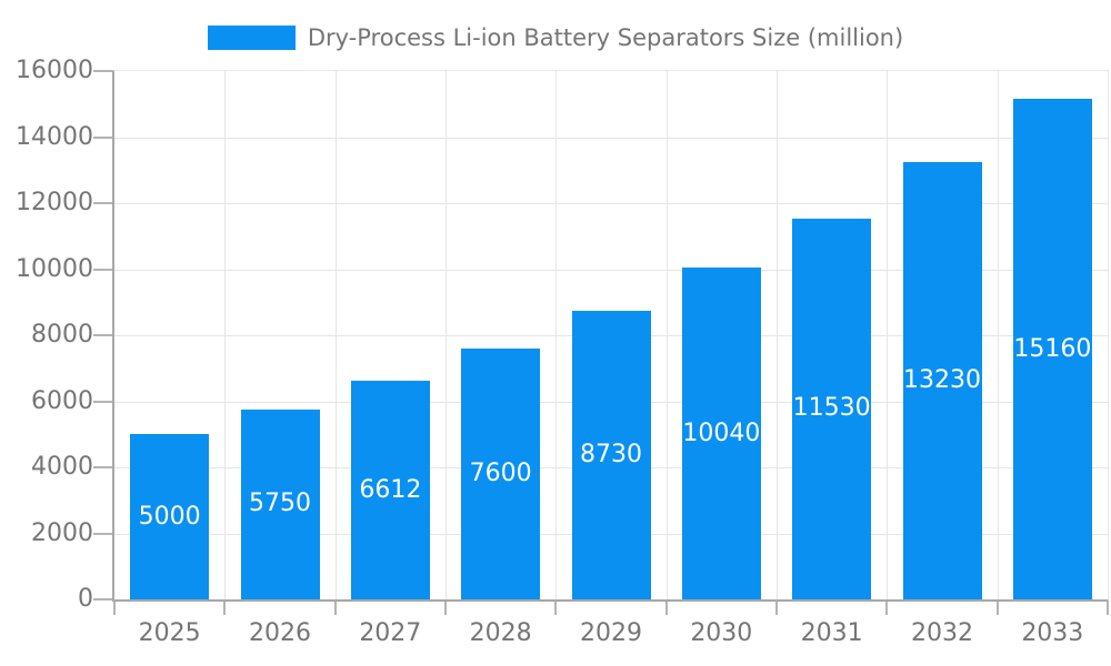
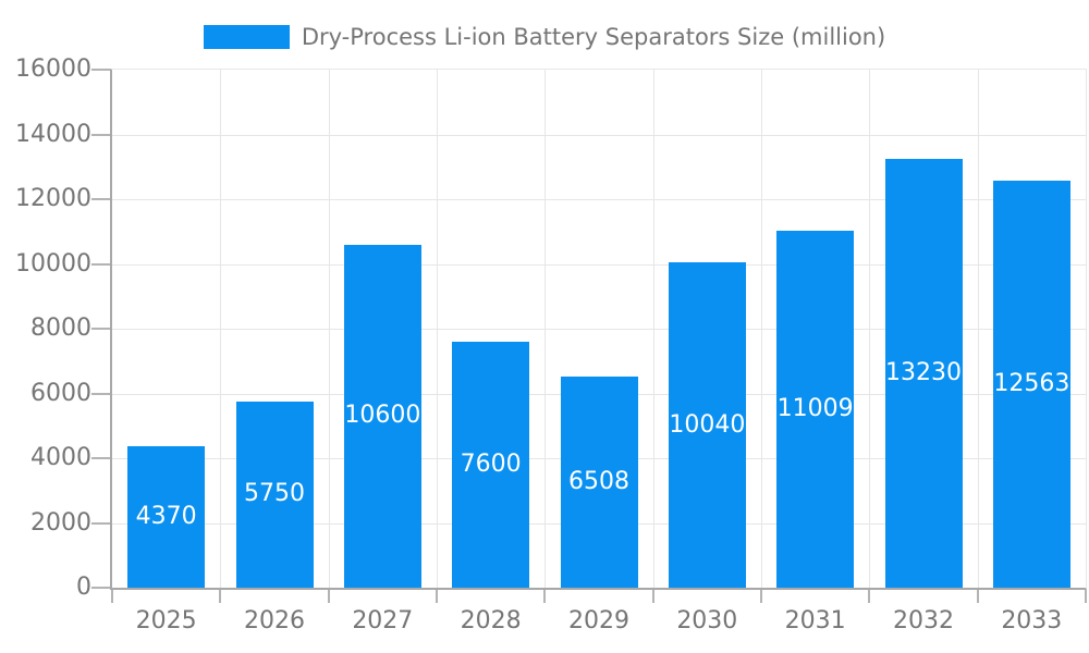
2025: 5000 -> 4370
2027: 6612 -> 10600
2029: 8730 -> 6508
2031: 11530 -> 11009
2033: 15160 -> 12563
